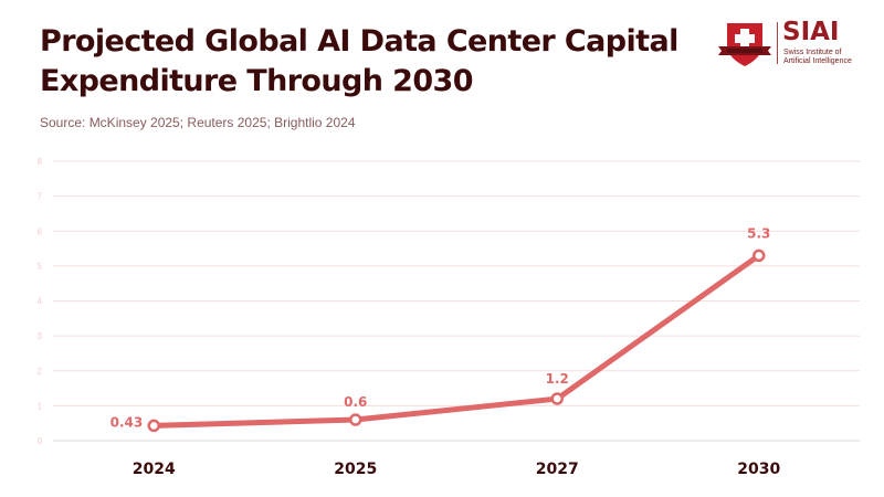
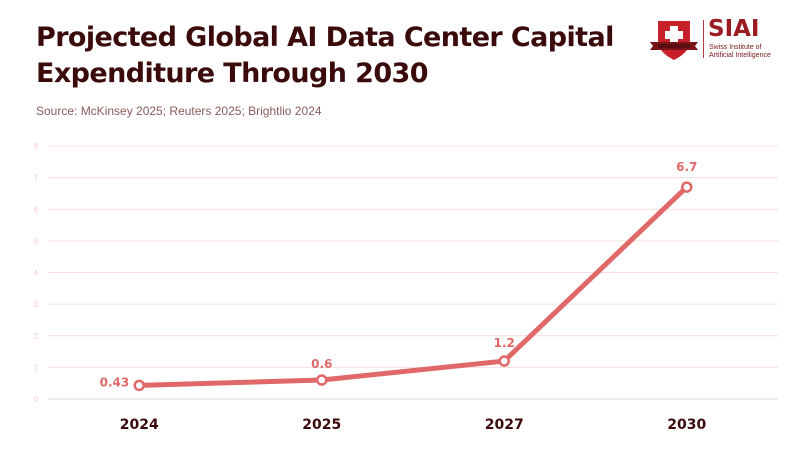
2030: 5.3 -> 6.7
